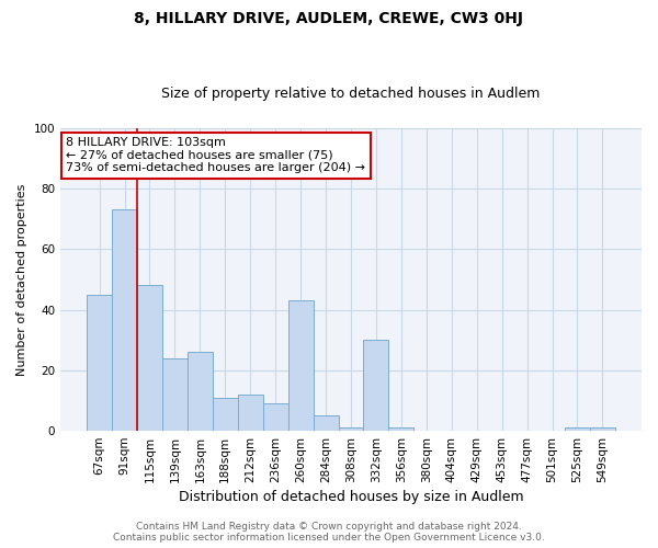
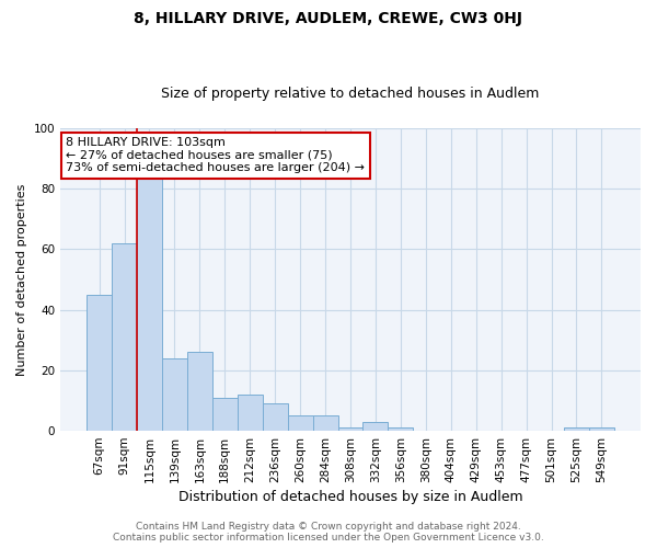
91sqm: 73 -> 62
115sqm: 48 -> 84
260sqm: 43 -> 5
332sqm: 30 -> 3
